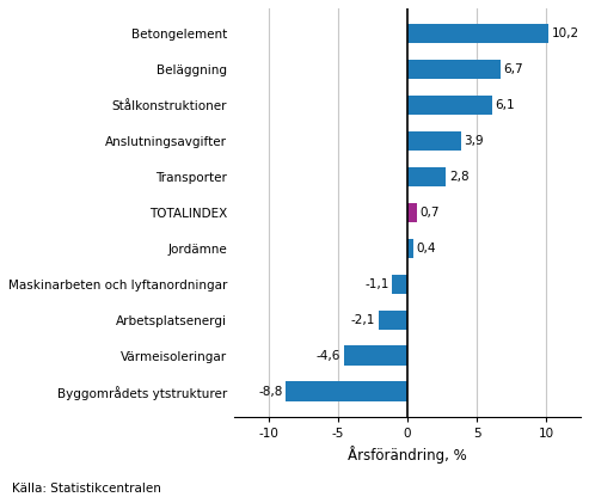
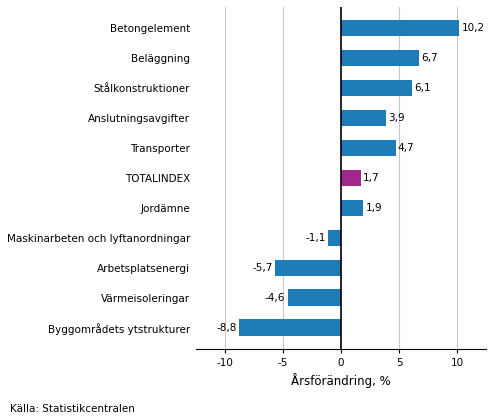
Transporter: 2,8 -> 4,7
TOTALINDEX: 0,7 -> 1,7
Jordämne: 0,4 -> 1,9
Arbetsplatsenergi: -2,1 -> -5,7
